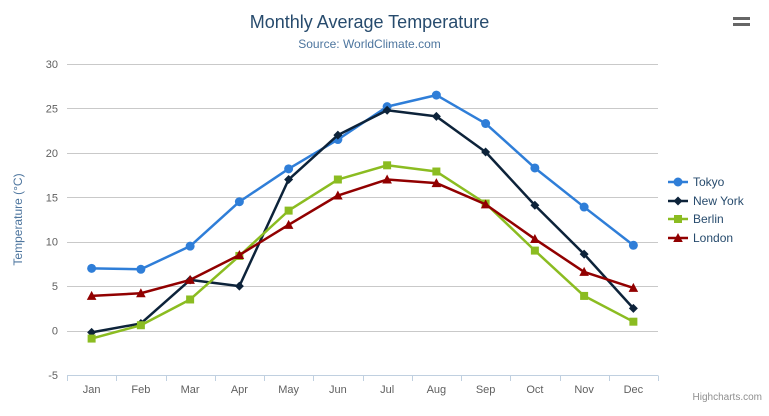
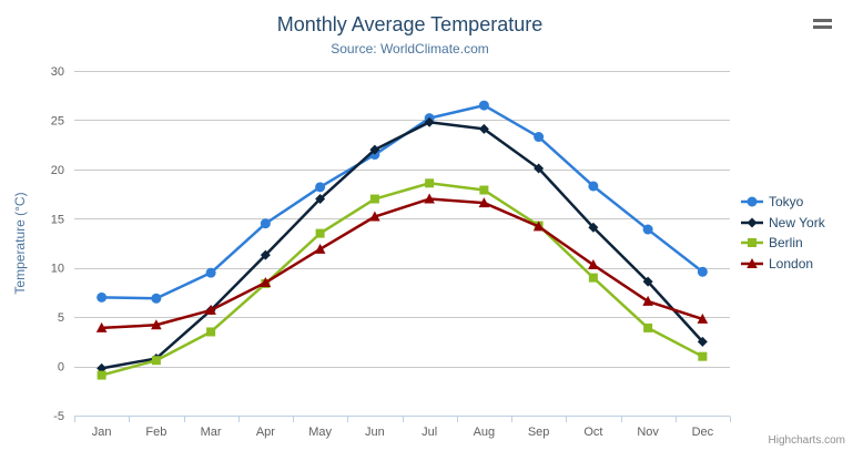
New York/Apr: 5 -> 11
